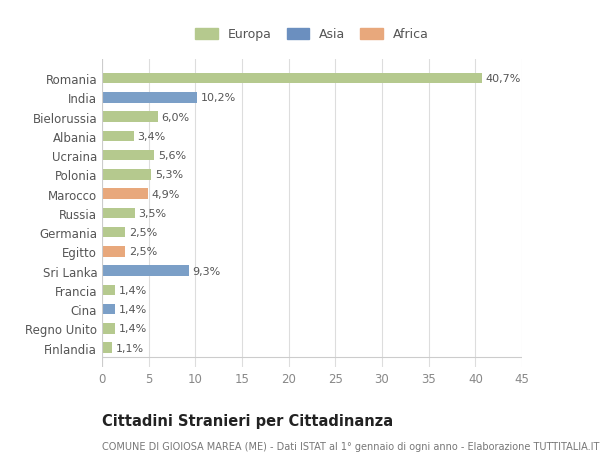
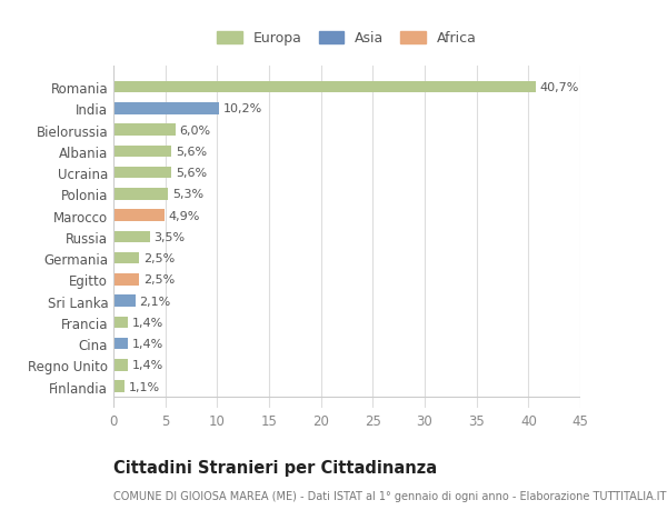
Albania: 3,4% -> 5,6%
Sri Lanka: 9,3% -> 2,1%
